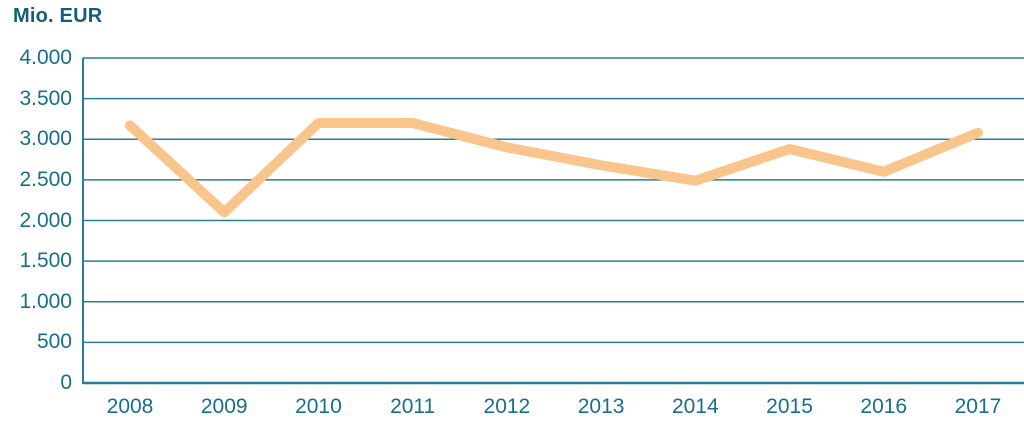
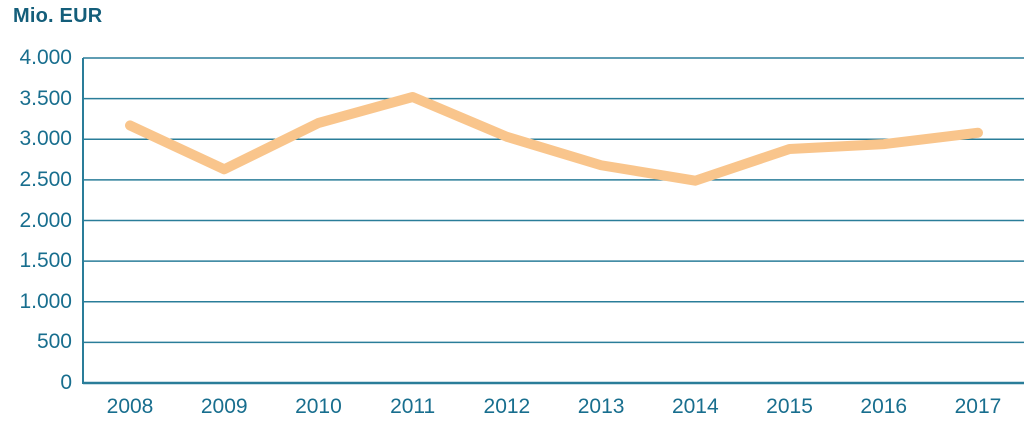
2009: 2100 -> 2600
2011: 3200 -> 3500
2012: 2900 -> 3000
2016: 2600 -> 2900
